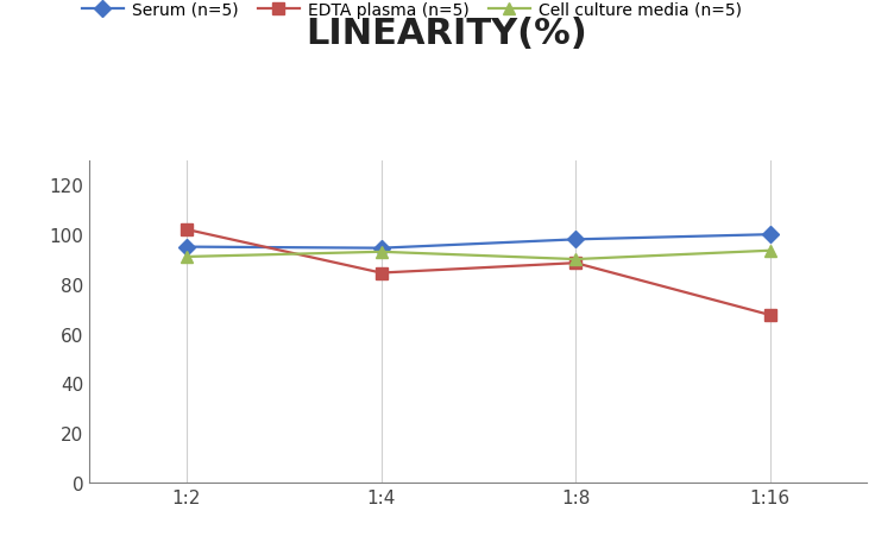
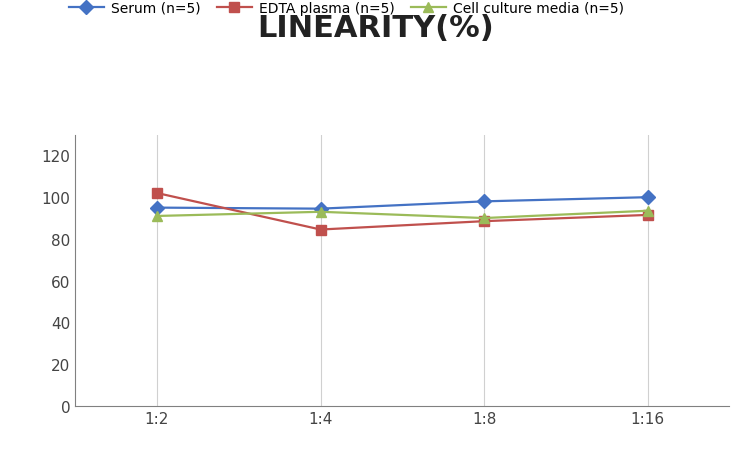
EDTA plasma (n=5)/1:16: 67.5 -> 91.5
